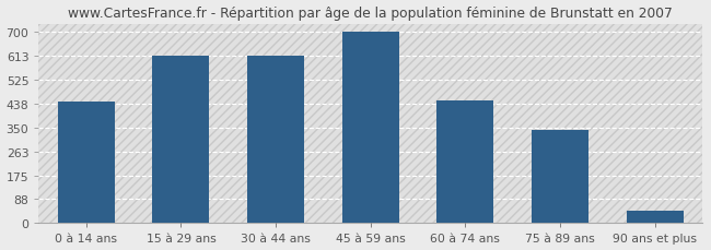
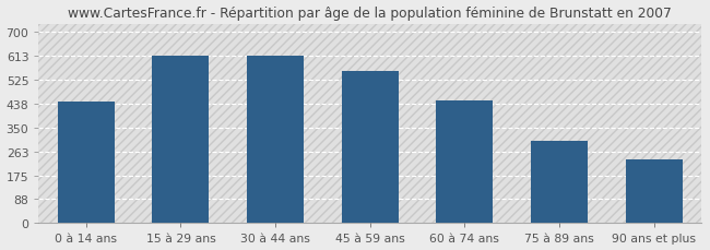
45 à 59 ans: 700 -> 555
75 à 89 ans: 340 -> 300
90 ans et plus: 44 -> 235
